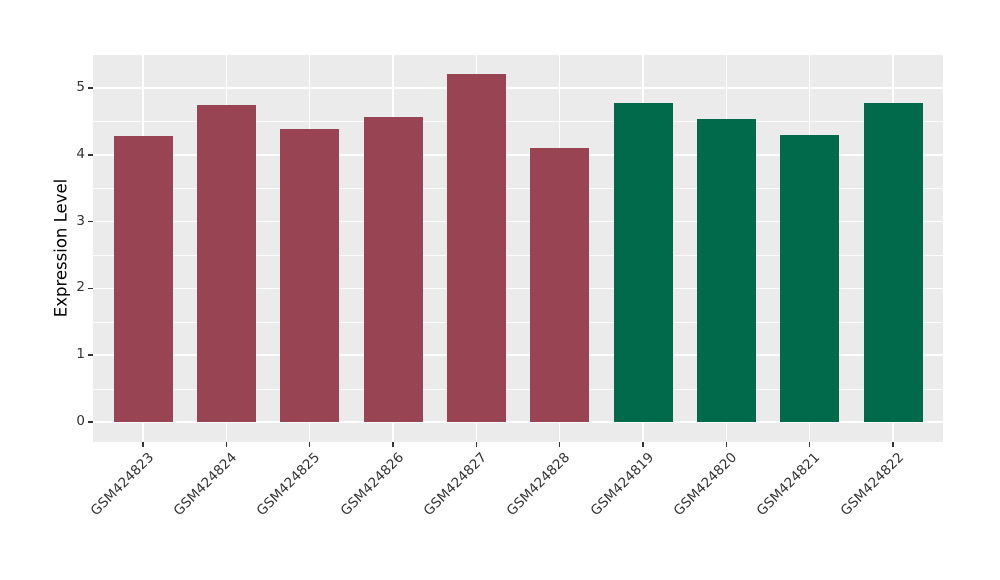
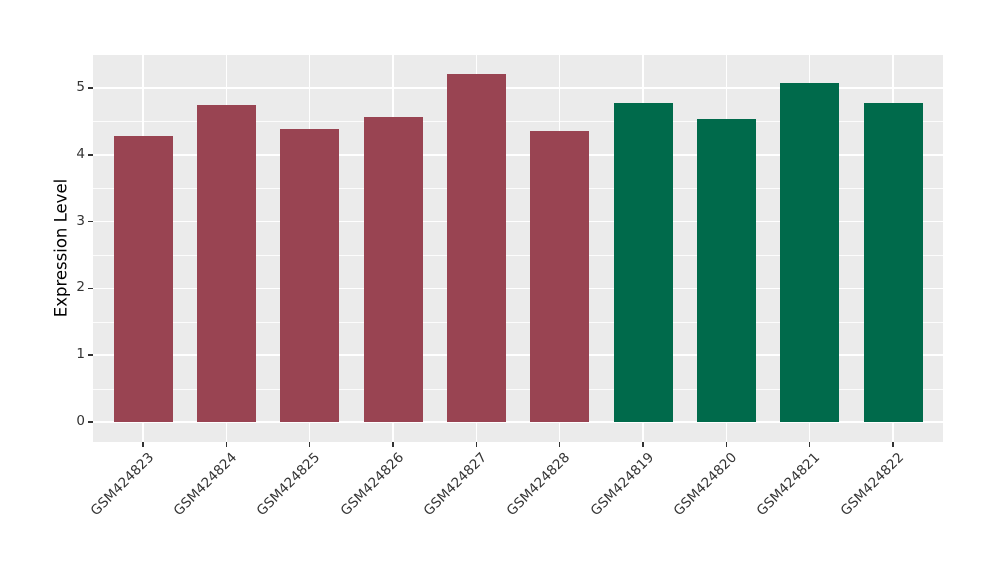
GSM424828: 4.1 -> 4.4
GSM424821: 4.3 -> 5.1
